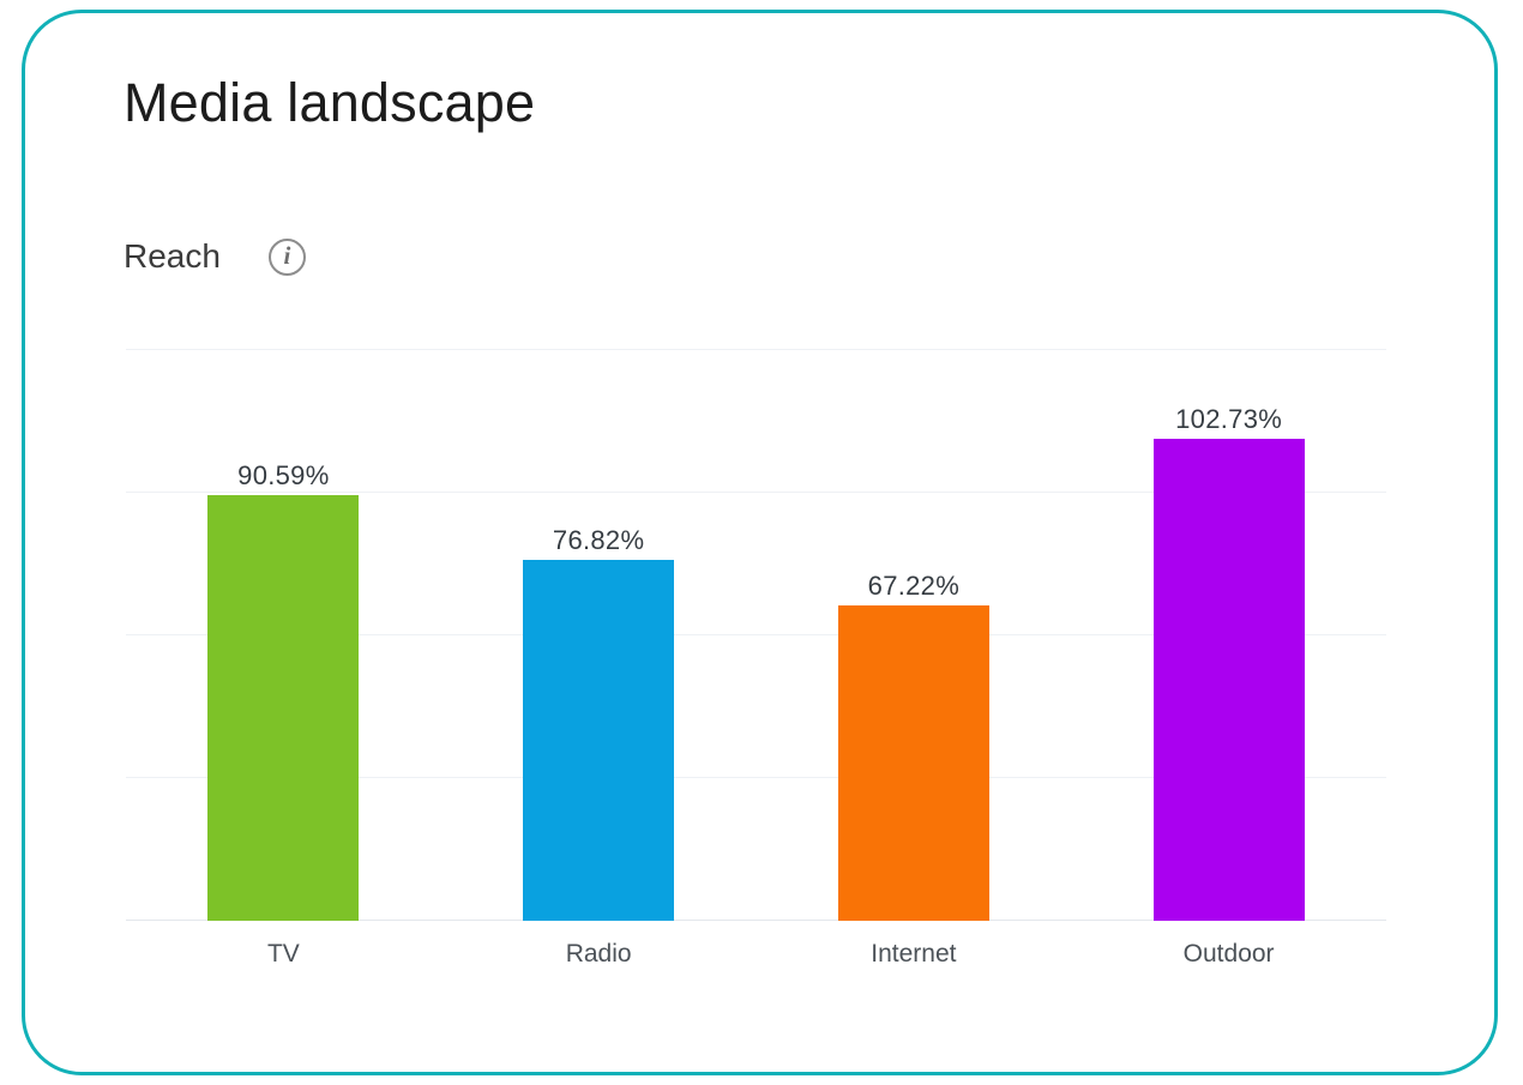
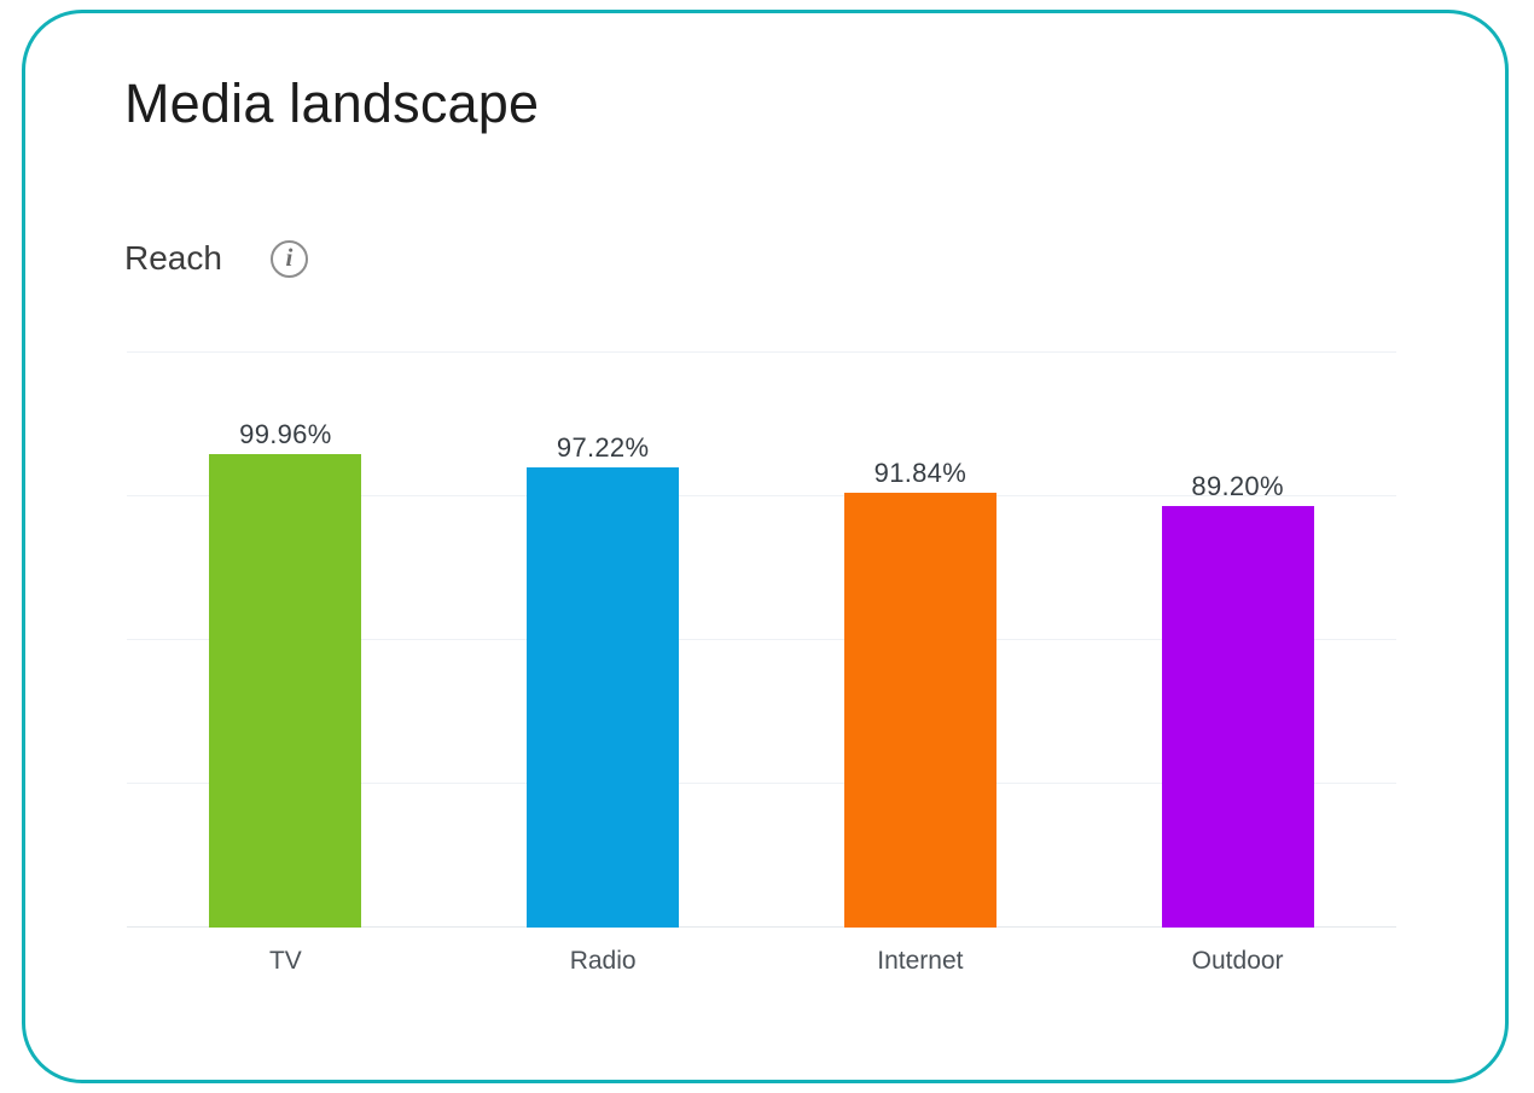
TV: 90.59% -> 99.96%
Radio: 76.82% -> 97.22%
Internet: 67.22% -> 91.84%
Outdoor: 102.73% -> 89.20%
